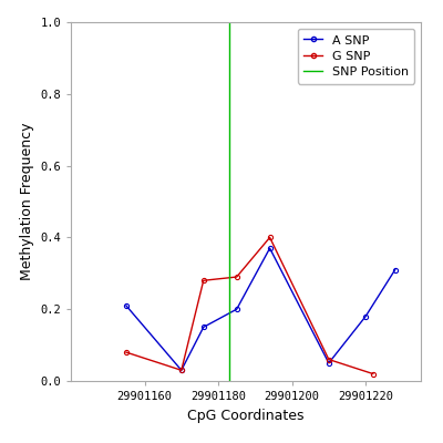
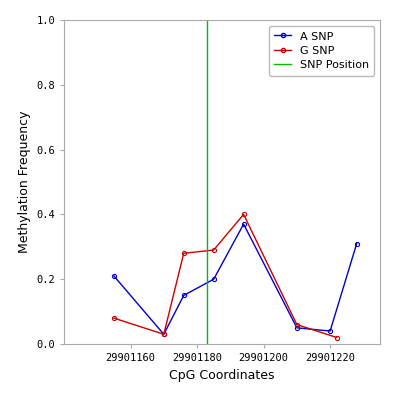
A SNP/29901220: 0.18 -> 0.04
